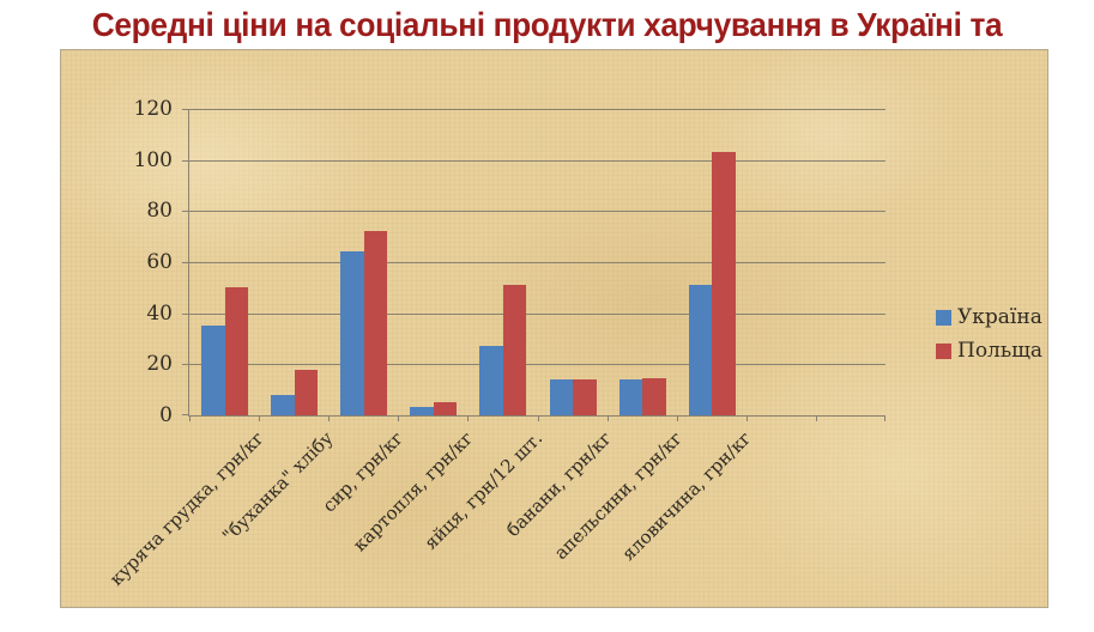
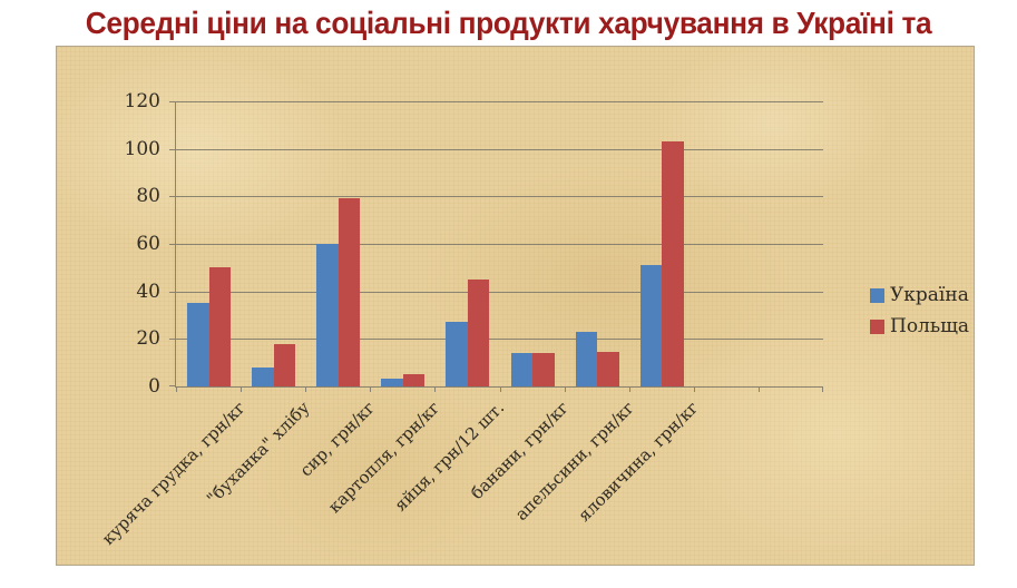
Україна/сир, грн/кг: 64 -> 60
Польща/сир, грн/кг: 72 -> 79
Польща/яйця, грн/12 шт.: 51 -> 45
Україна/апельсини, грн/кг: 14 -> 23
